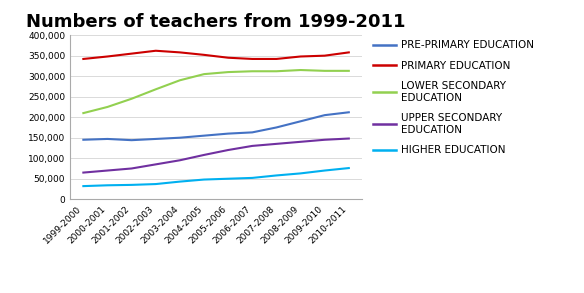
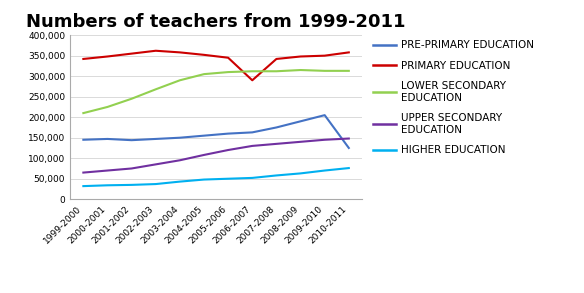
PRIMARY EDUCATION/2006-2007: 342,000 -> 290,000
PRE-PRIMARY EDUCATION/2010-2011: 212,000 -> 125,000
